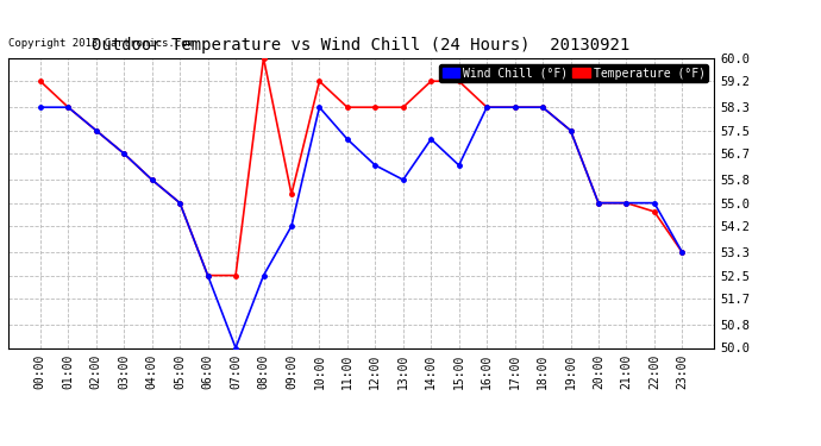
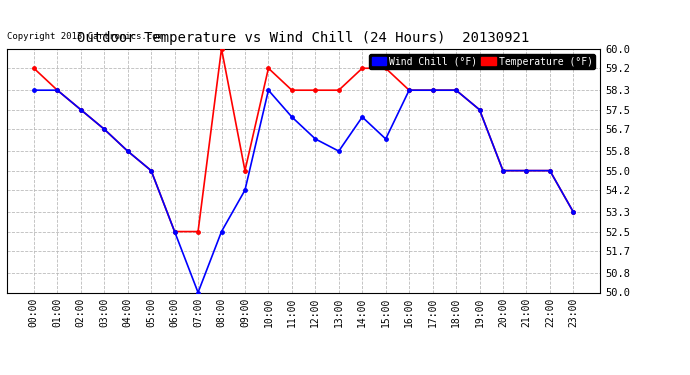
Temperature (°F)/09:00: 55.3 -> 55.0
Temperature (°F)/22:00: 54.7 -> 55.0
